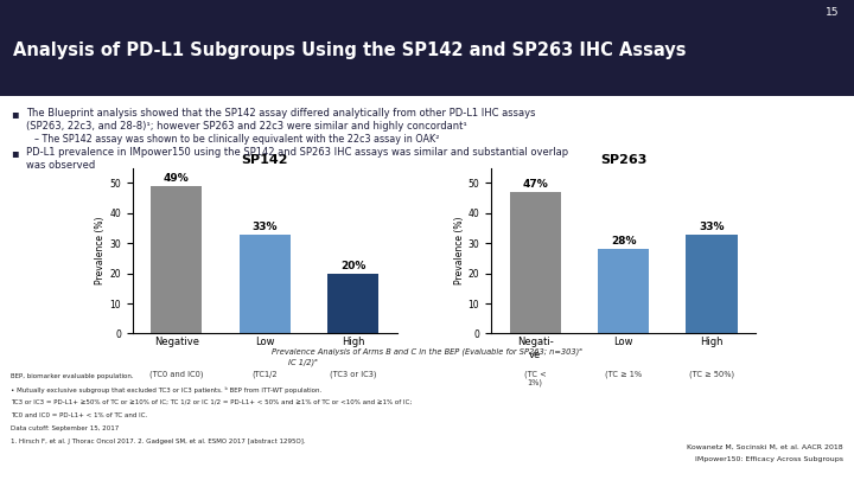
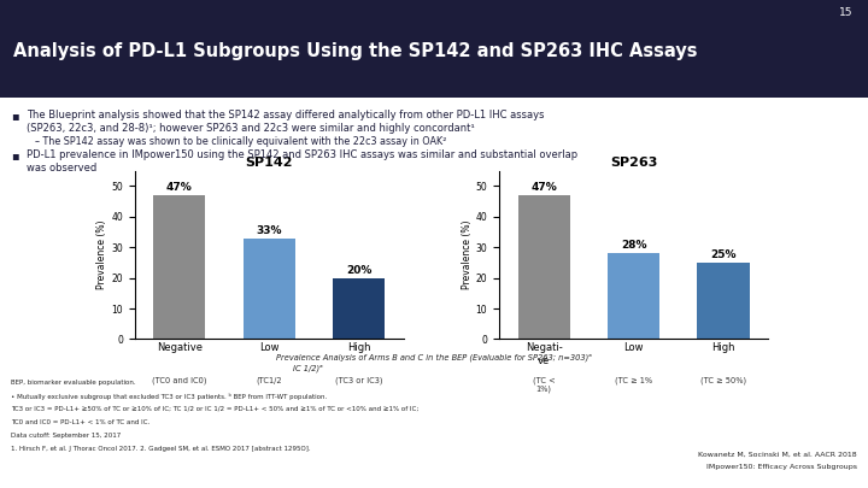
Negative: 49% -> 47%
SP263/High: 33% -> 25%
